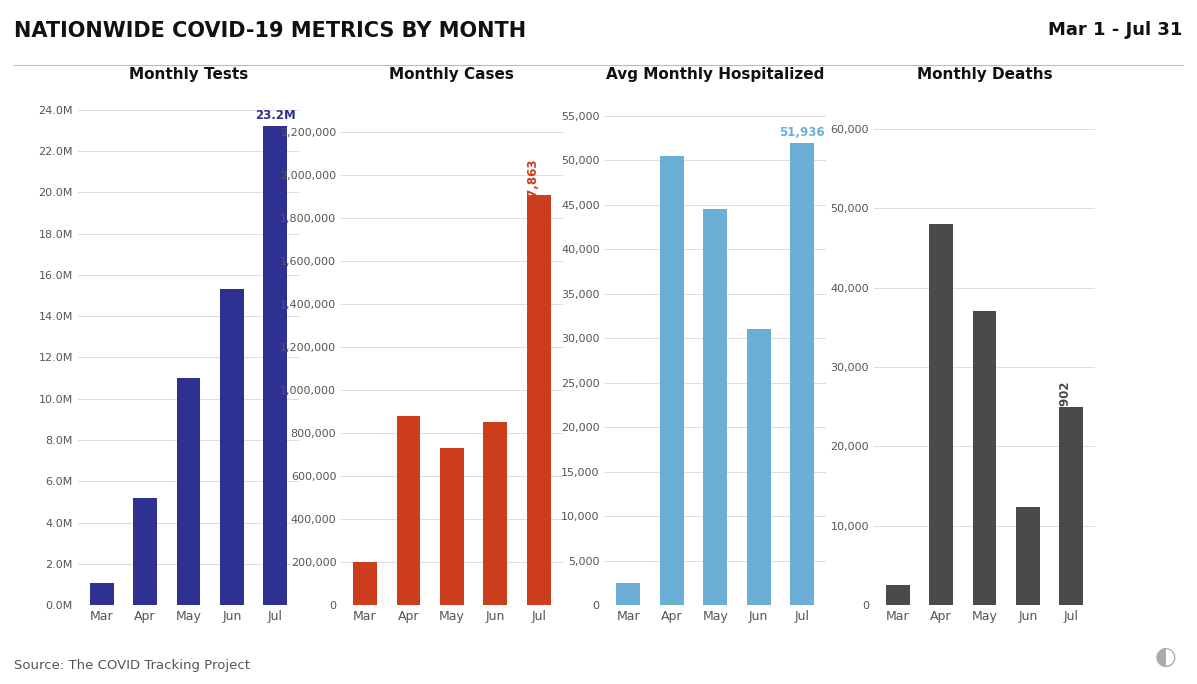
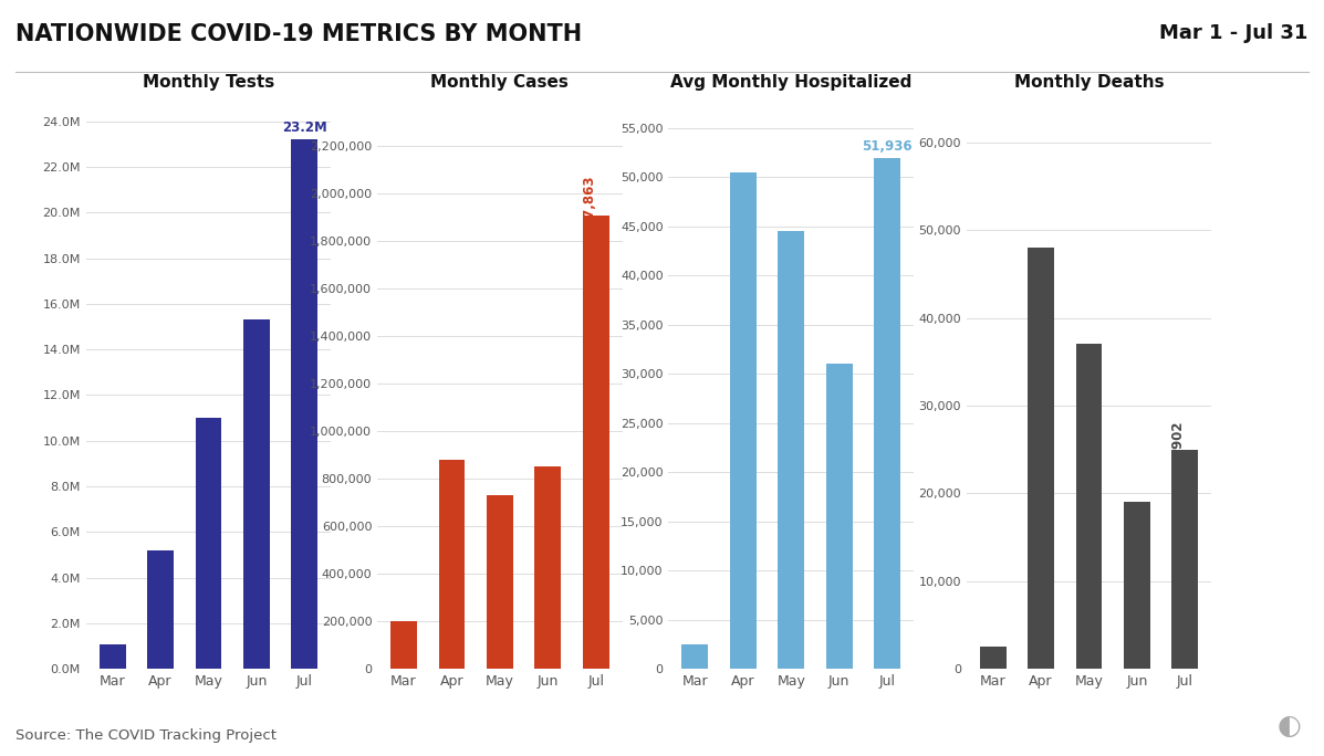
Monthly Deaths/Jun: 12,400 -> 19,000
